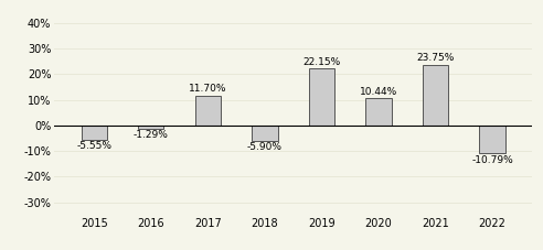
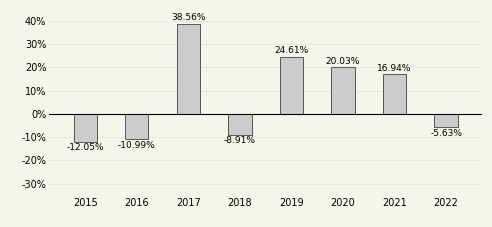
2015: -5.55% -> -12.05%
2016: -1.29% -> -10.99%
2017: 11.70% -> 38.56%
2018: -5.90% -> -8.91%
2019: 22.15% -> 24.61%
2020: 10.44% -> 20.03%
2021: 23.75% -> 16.94%
2022: -10.79% -> -5.63%
